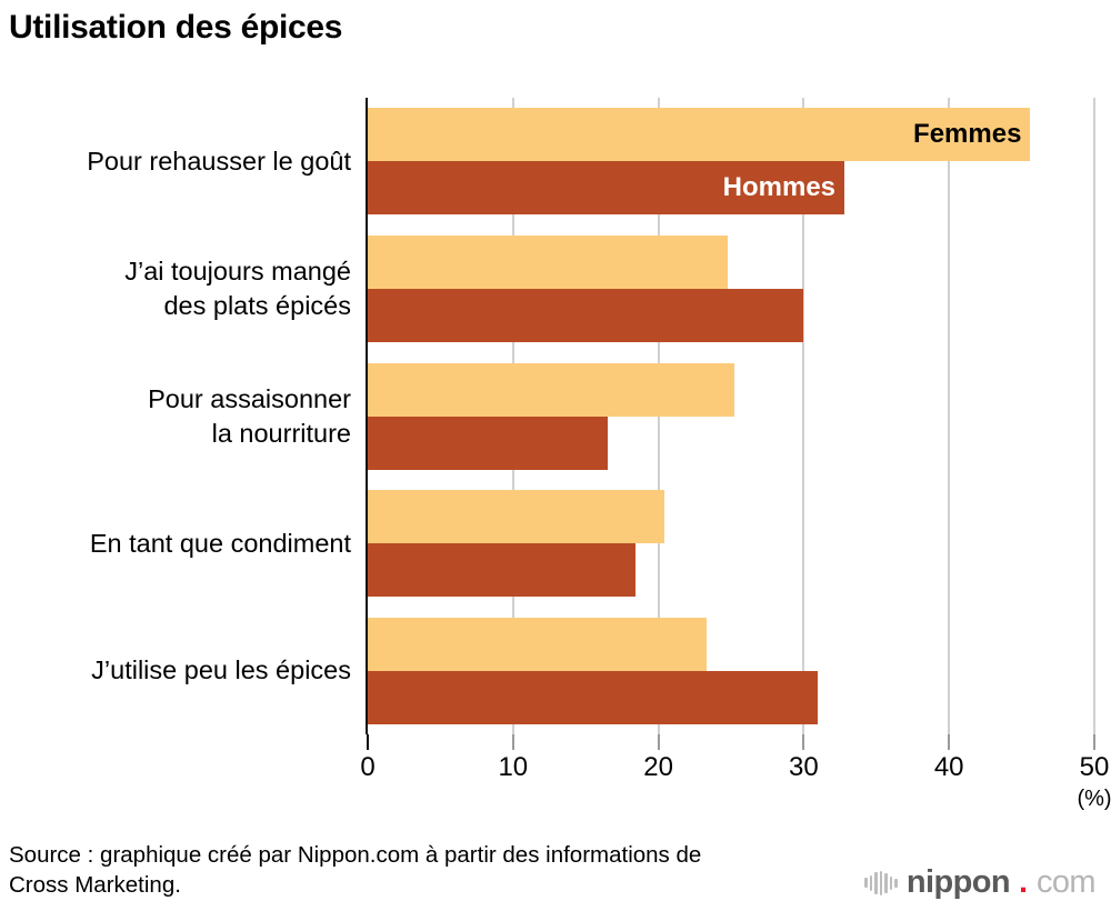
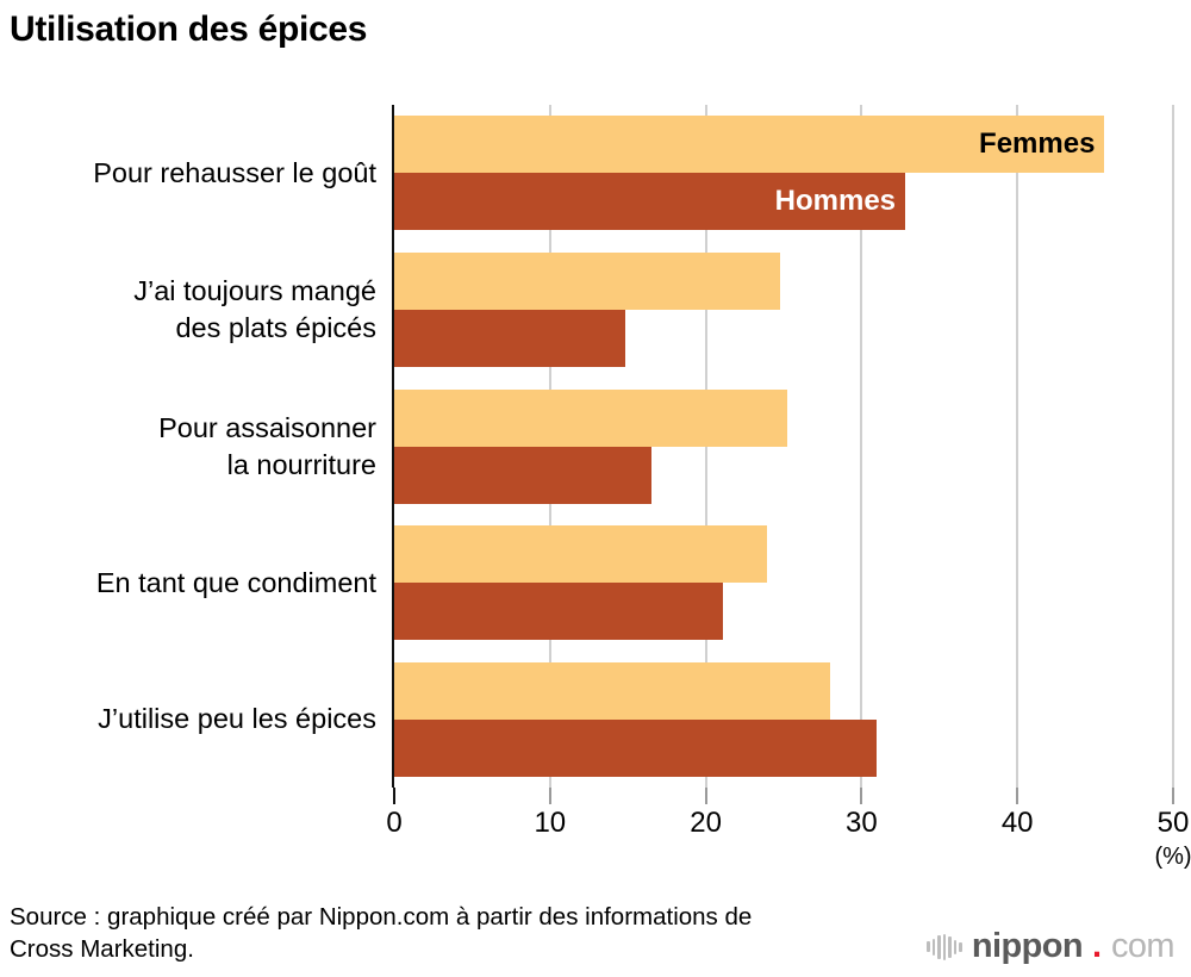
Hommes/J’ai toujours mangé des plats épicés: 30.0 -> 14.8
Femmes/En tant que condiment: 20.4 -> 23.9
Hommes/En tant que condiment: 18.4 -> 21.1
Femmes/J’utilise peu les épices: 23.3 -> 28.0
